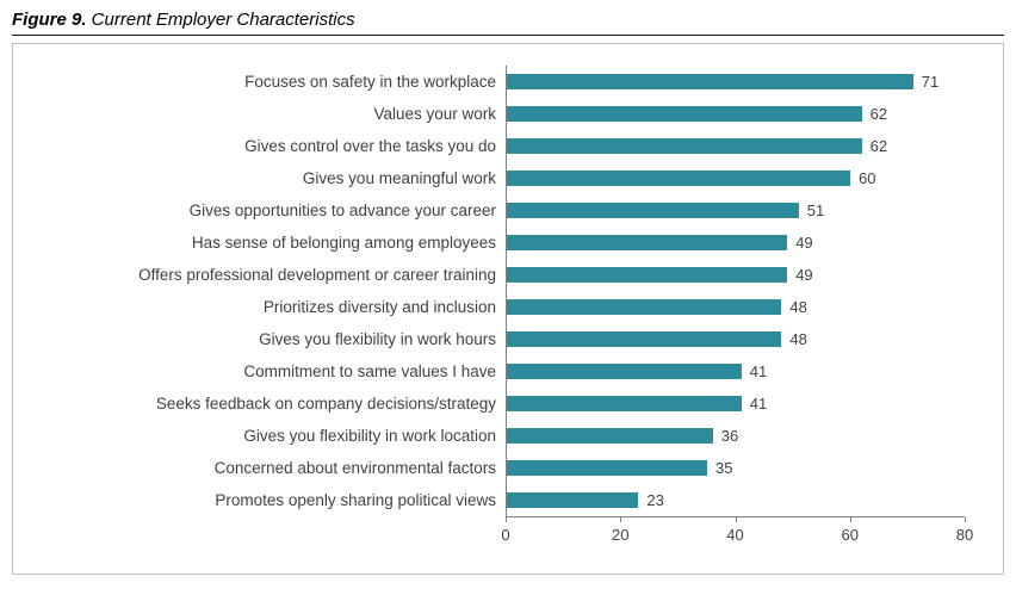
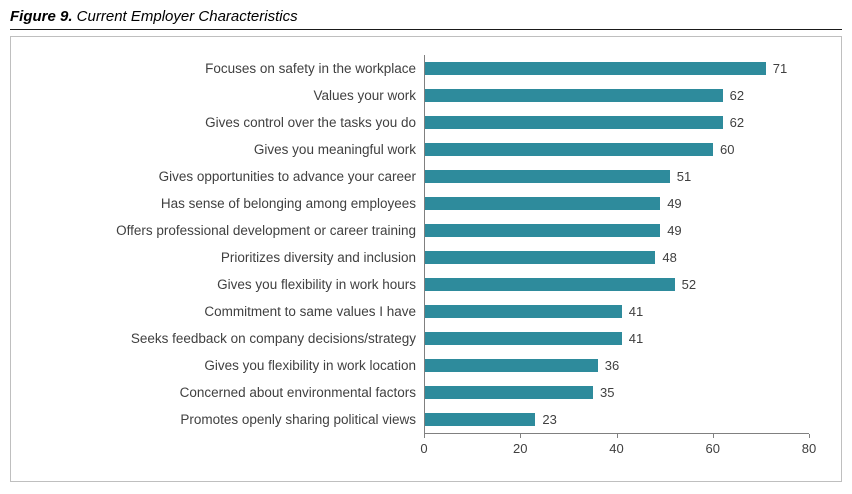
Gives you flexibility in work hours: 48 -> 52
